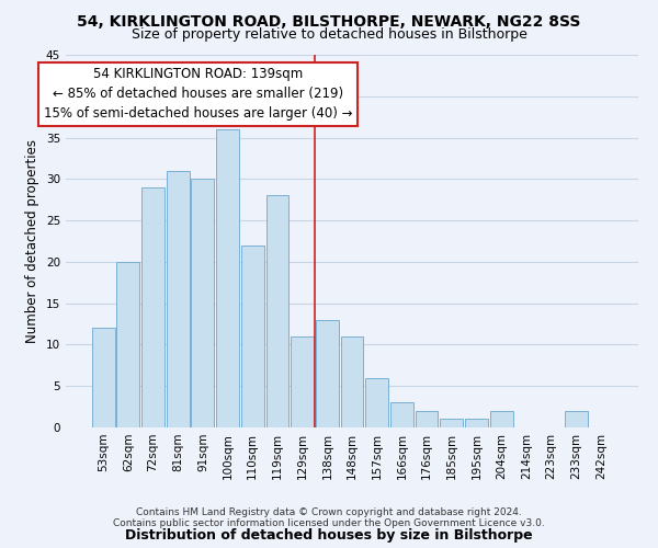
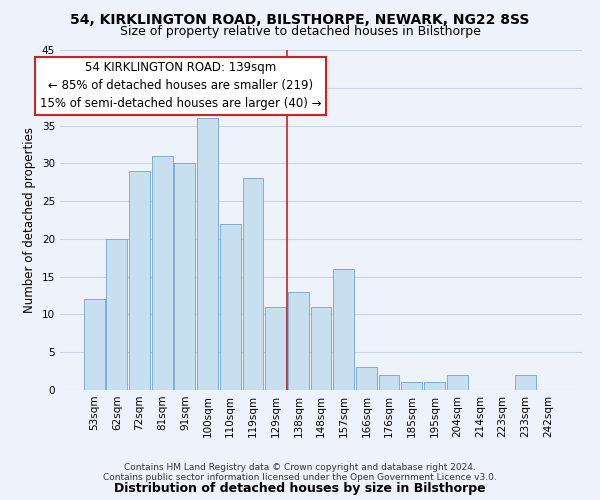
157sqm: 6 -> 16
